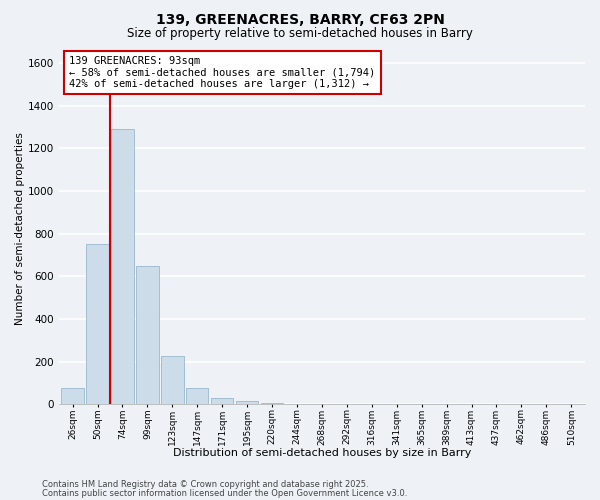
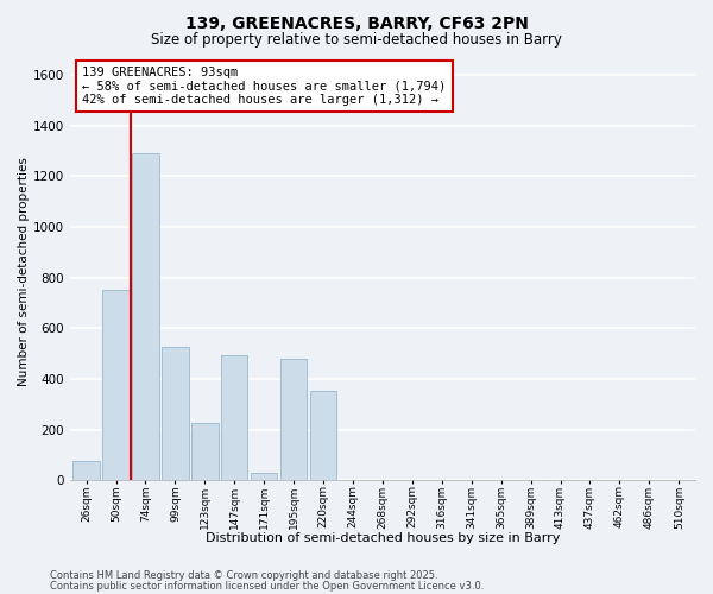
99sqm: 650 -> 525
147sqm: 75 -> 495
195sqm: 15 -> 480
220sqm: 5 -> 355
